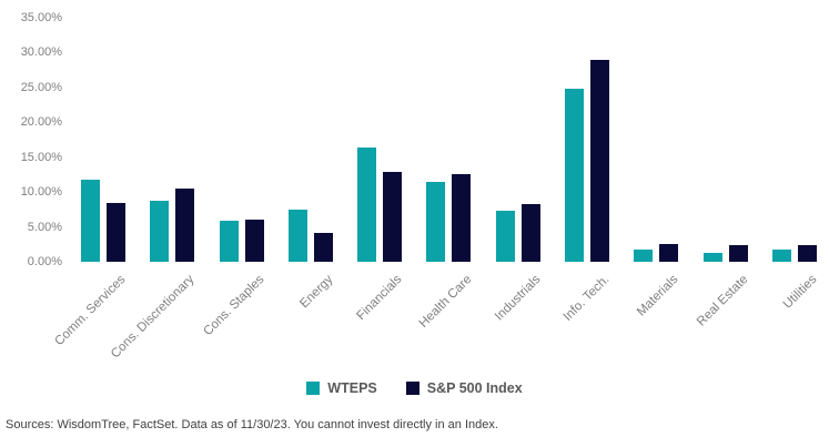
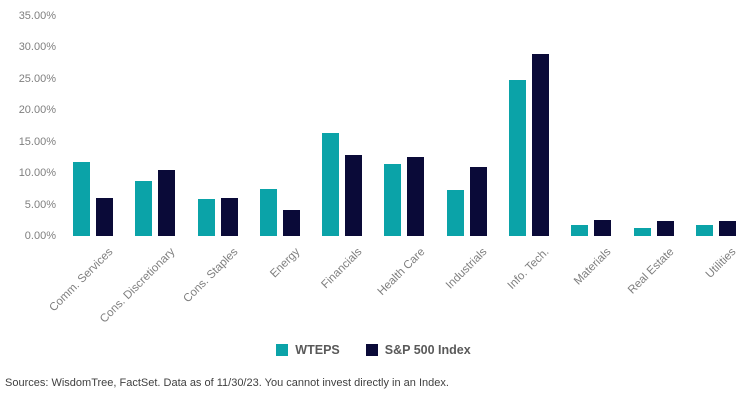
S&P 500 Index/Comm. Services: 8% -> 6%
S&P 500 Index/Industrials: 8% -> 11%
